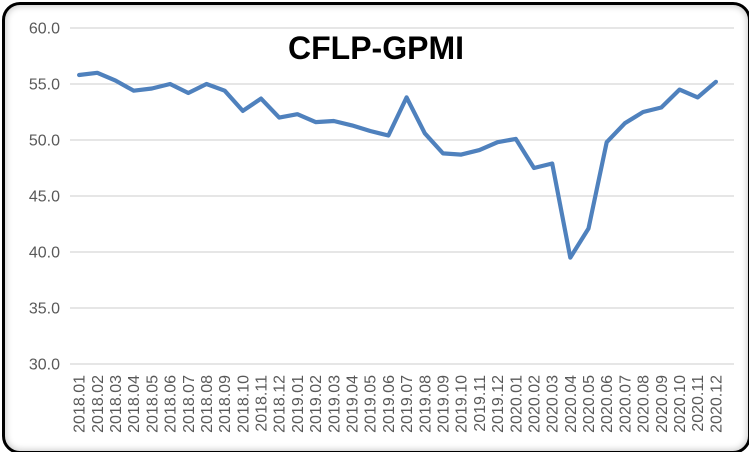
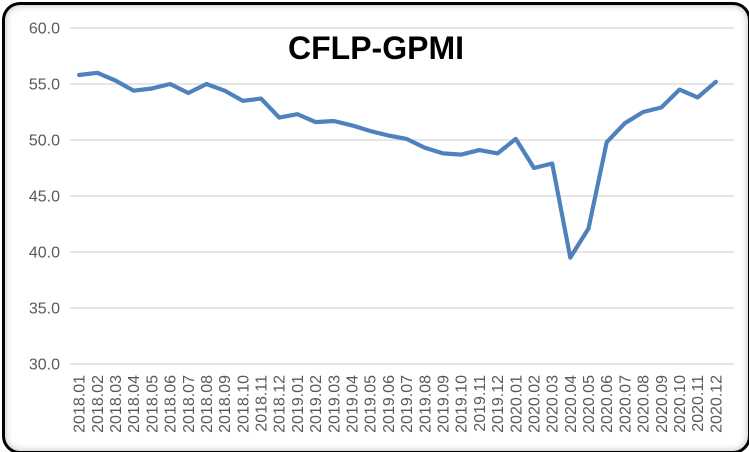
2018.10: 52.6 -> 53.5
2019.07: 53.8 -> 50.1
2019.08: 50.6 -> 49.3
2019.12: 49.8 -> 48.8
